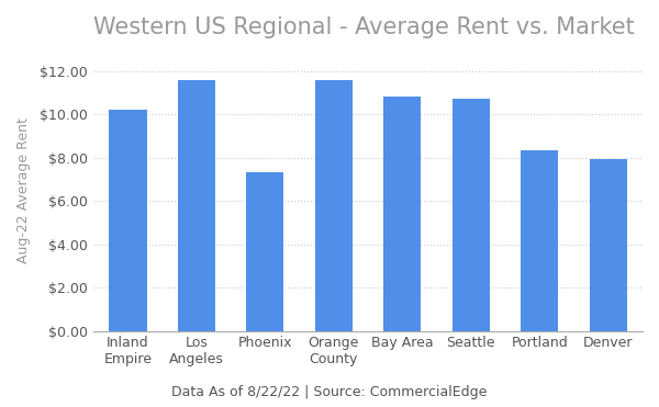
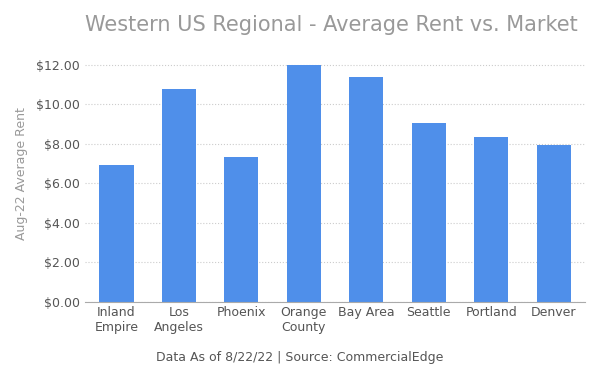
Inland Empire: $10.2 -> $6.9
Los Angeles: $11.6 -> $10.8
Orange County: $11.6 -> $12.0
Bay Area: $10.8 -> $11.3
Seattle: $10.7 -> $9.1
